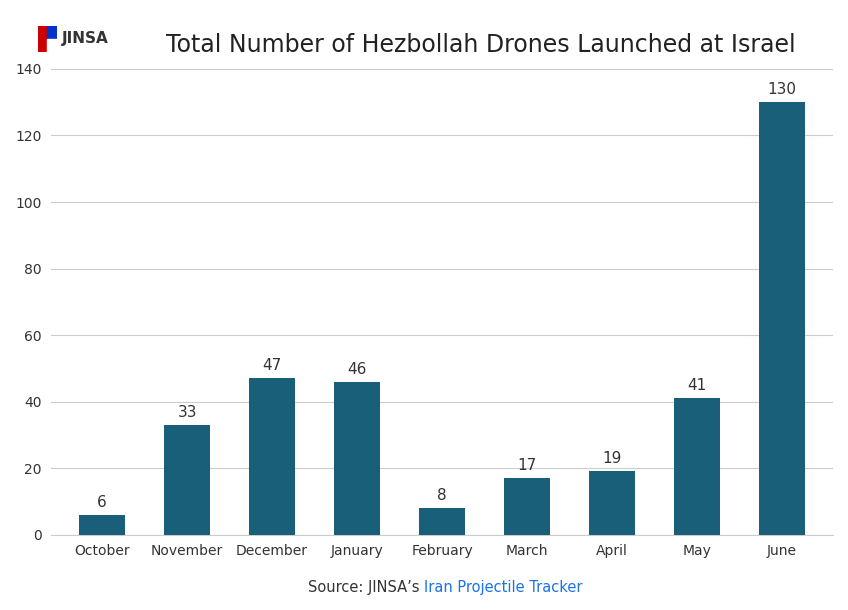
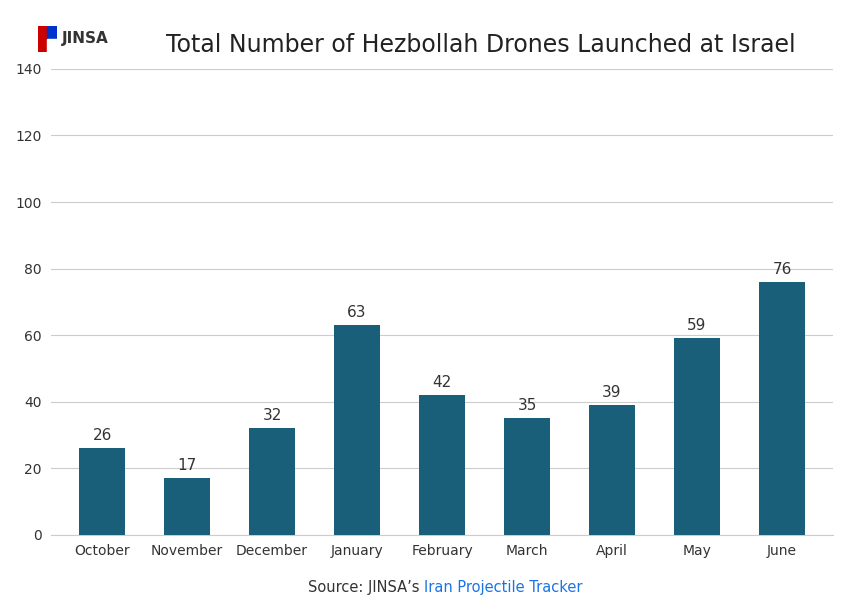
October: 6 -> 26
November: 33 -> 17
December: 47 -> 32
January: 46 -> 63
February: 8 -> 42
March: 17 -> 35
April: 19 -> 39
May: 41 -> 59
June: 130 -> 76
